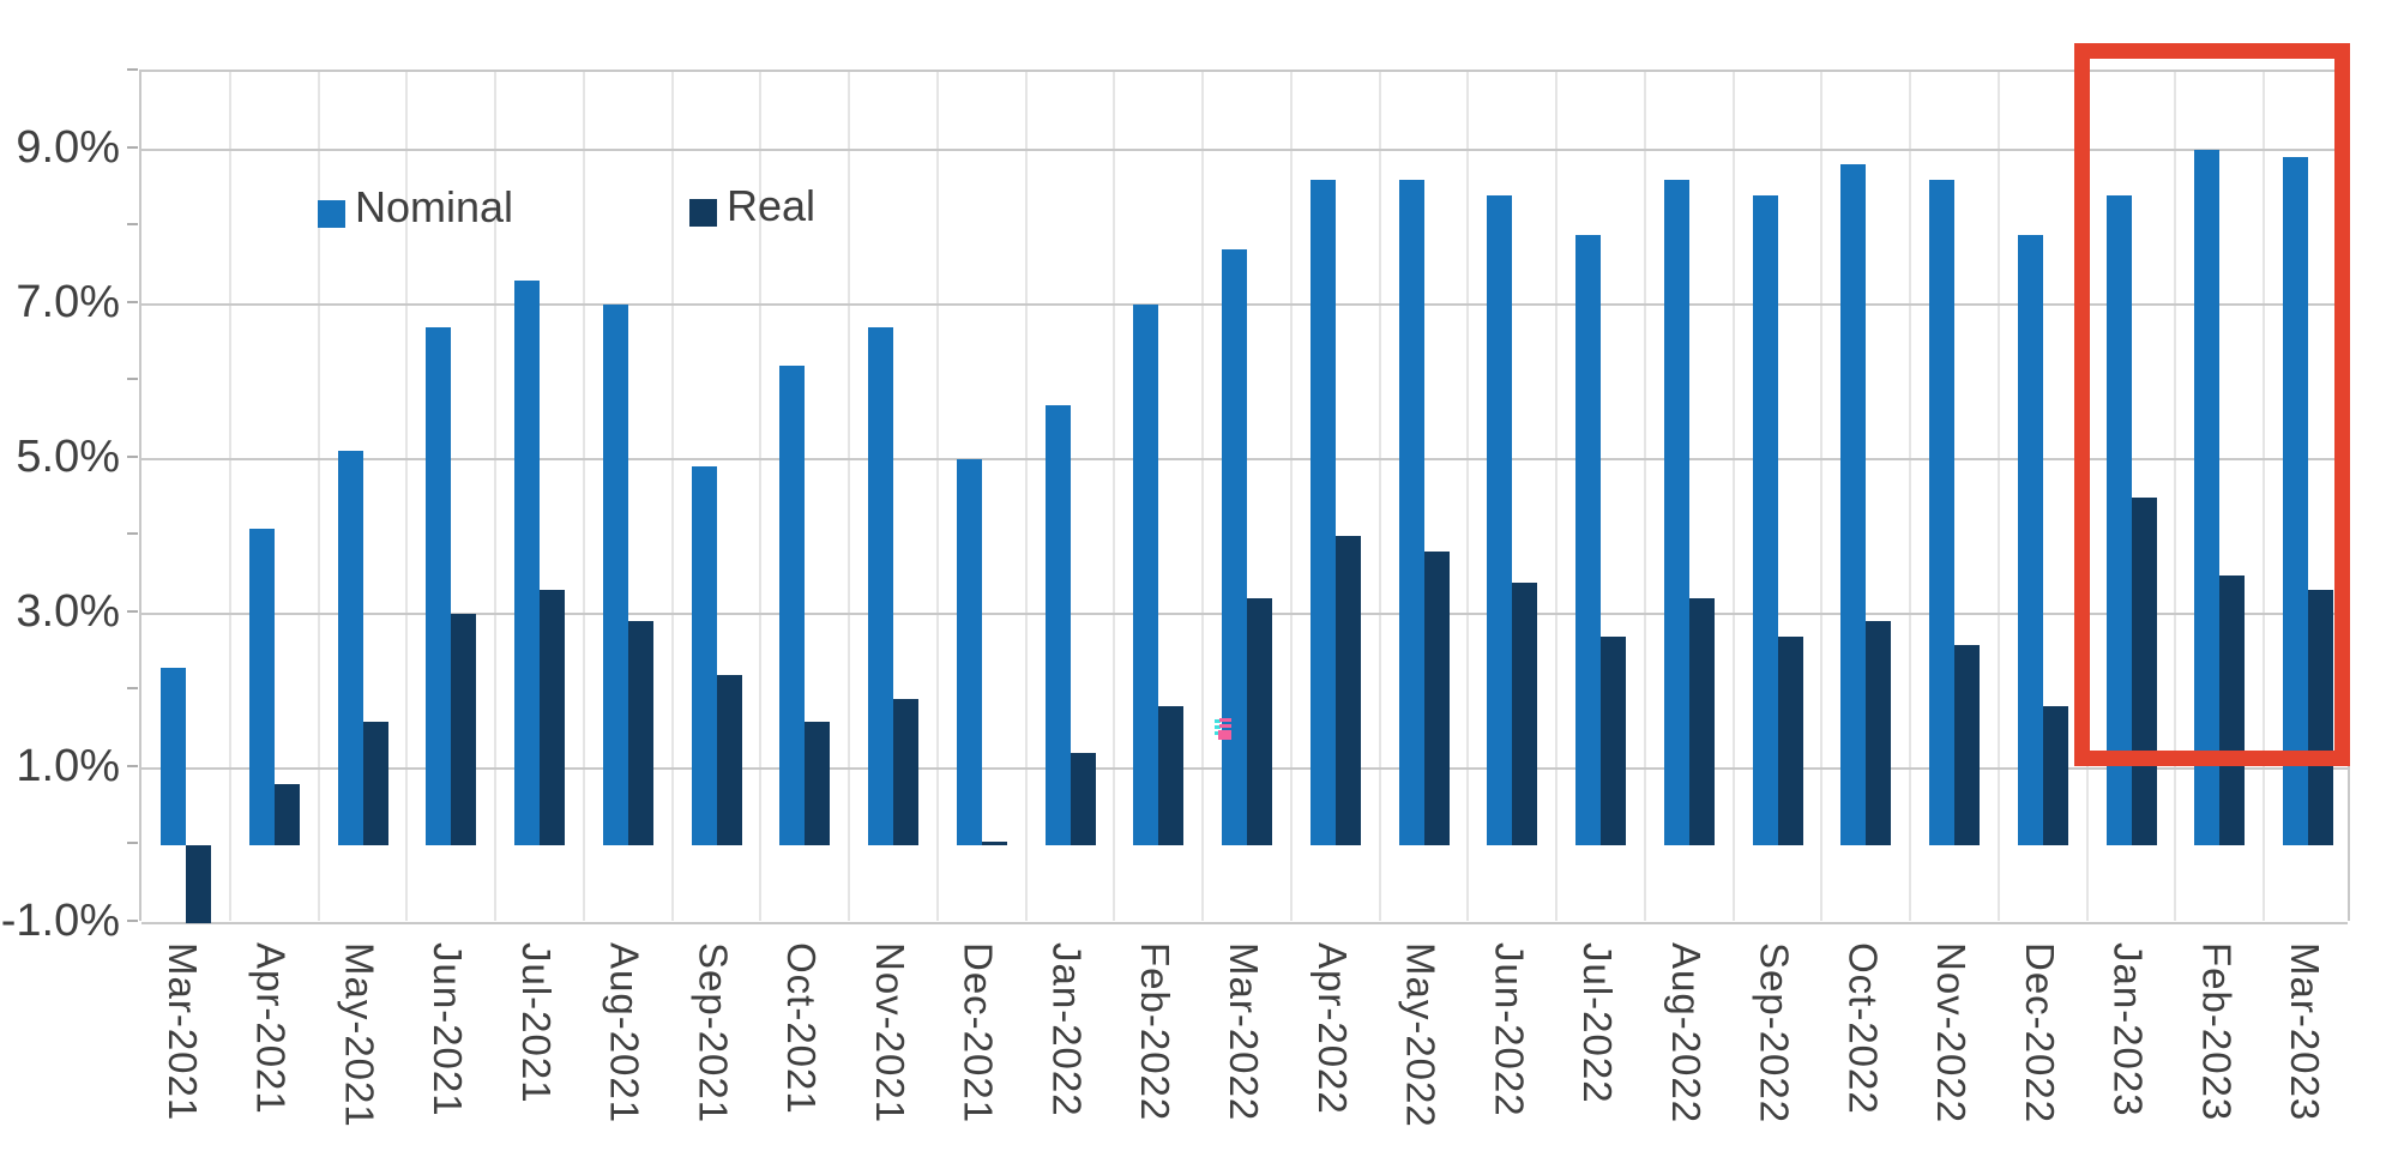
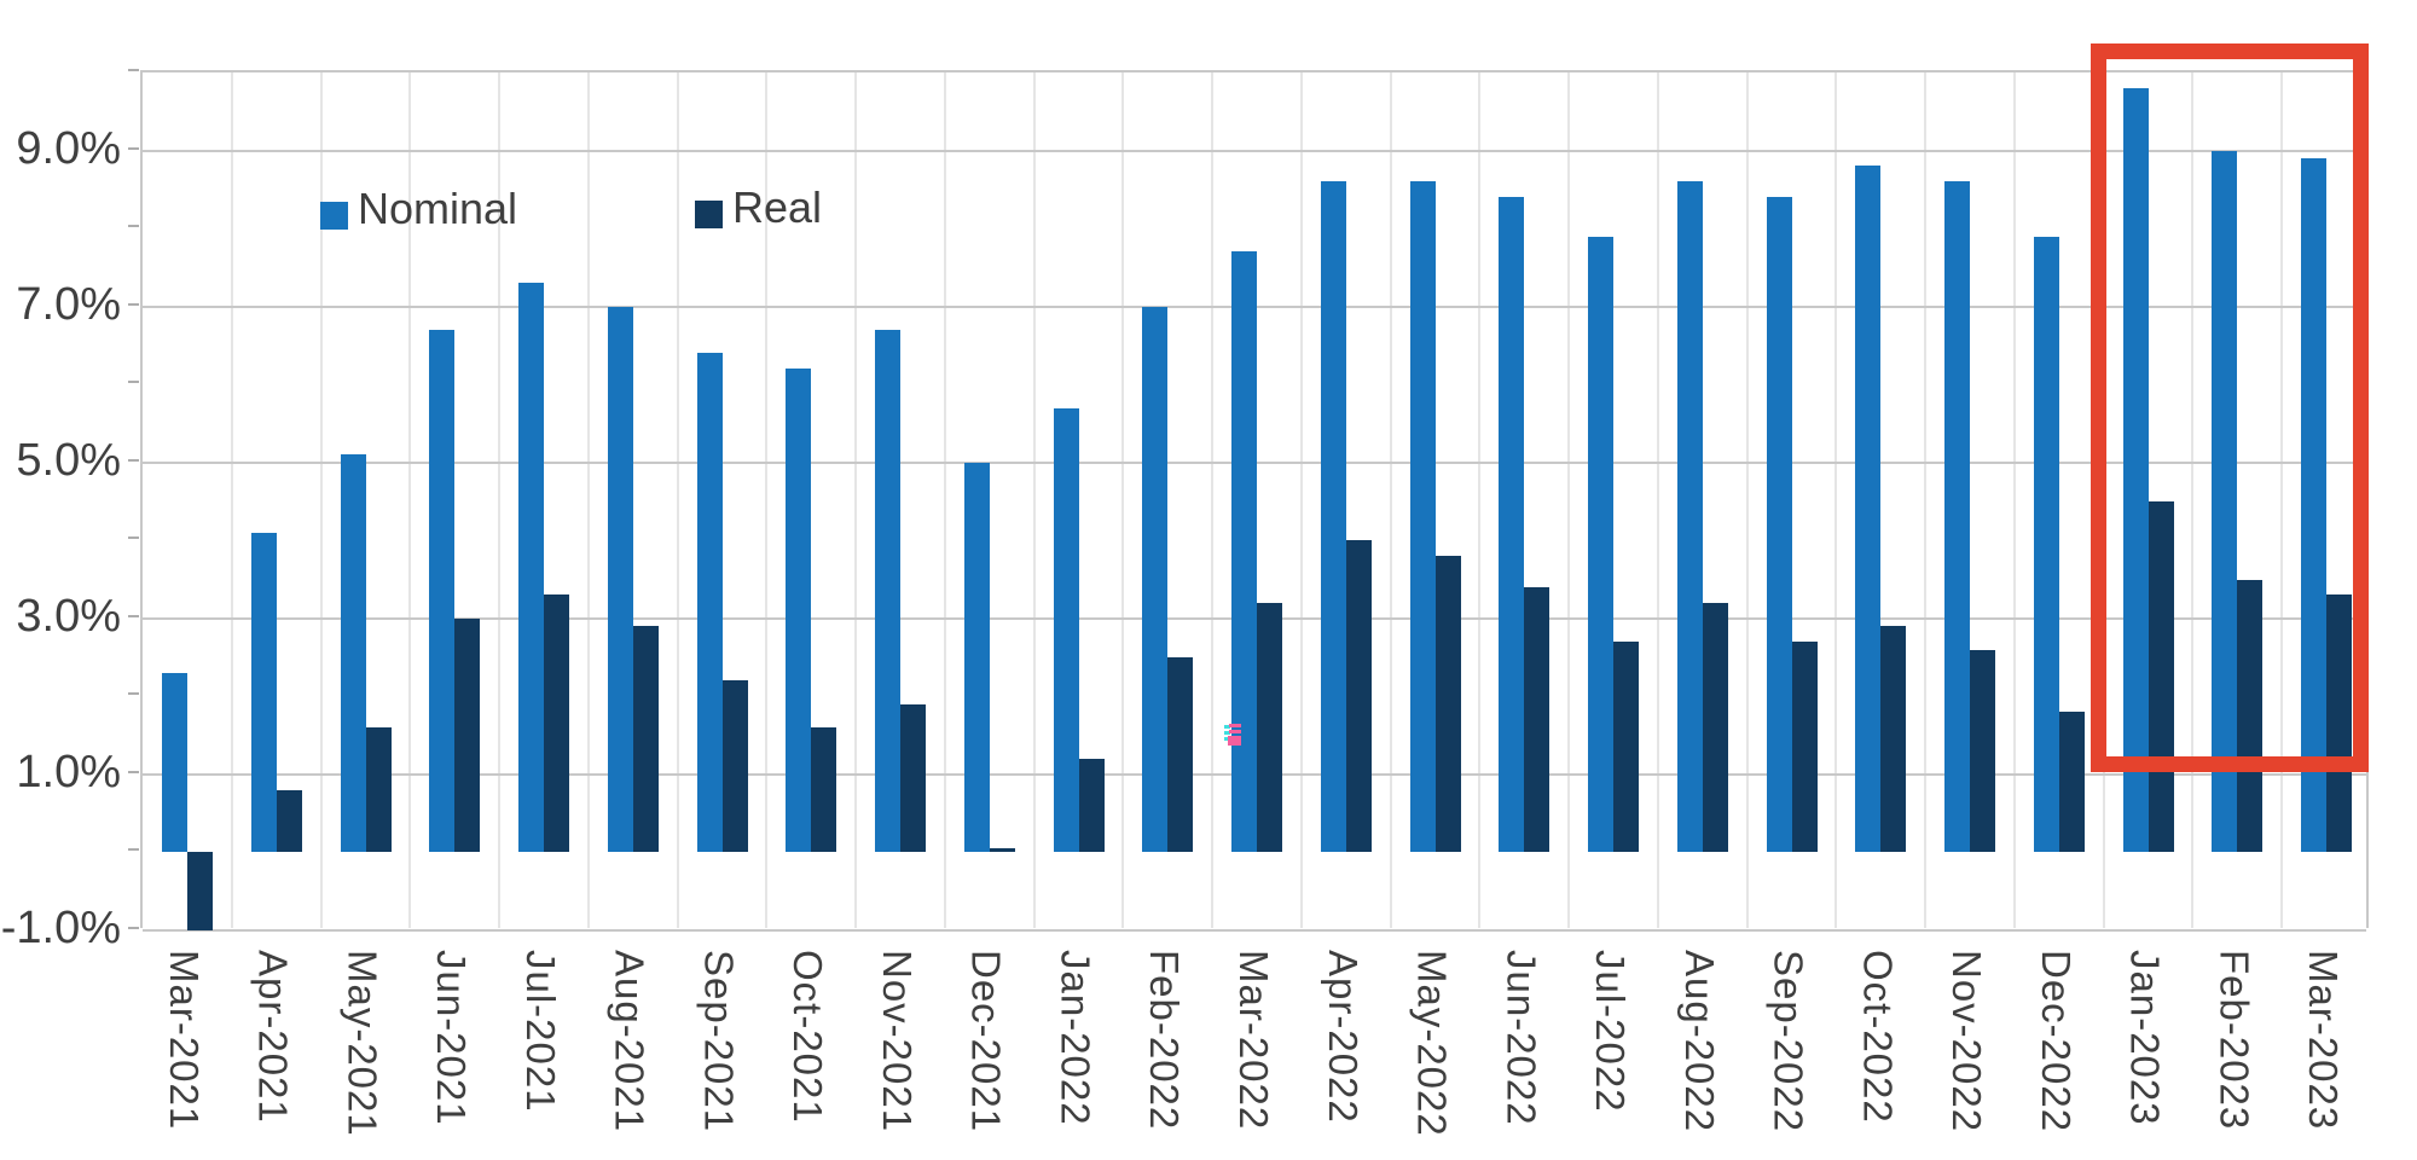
Nominal/Sep-2021: 4.9% -> 6.4%
Real/Feb-2022: 1.8% -> 2.5%
Nominal/Jan-2023: 8.4% -> 9.8%
